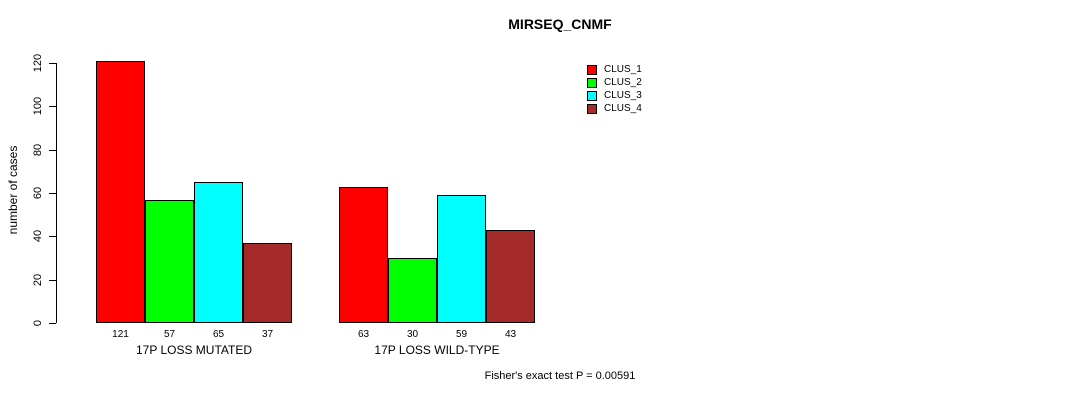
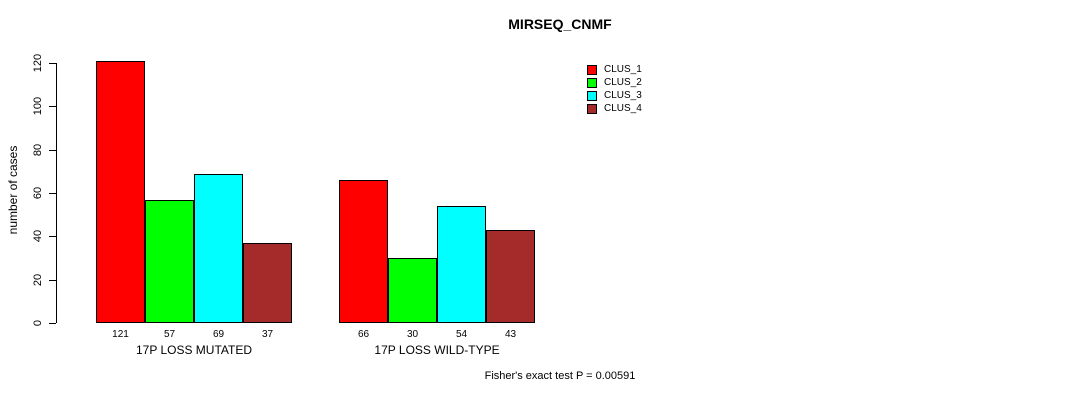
CLUS_3/17P LOSS MUTATED: 65 -> 69
CLUS_1/17P LOSS WILD-TYPE: 63 -> 66
CLUS_3/17P LOSS WILD-TYPE: 59 -> 54
